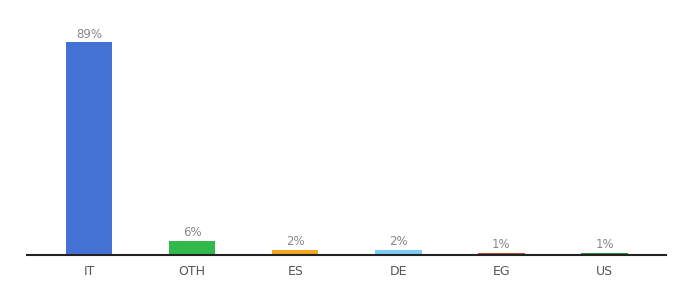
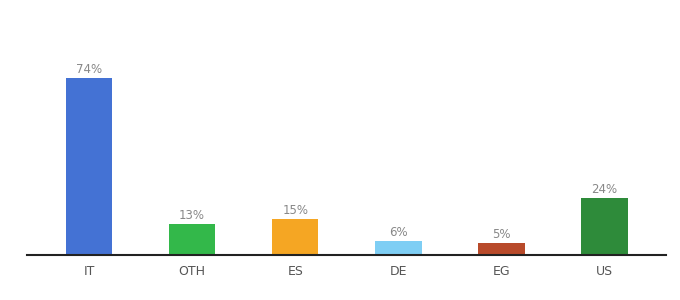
IT: 89% -> 74%
OTH: 6% -> 13%
ES: 2% -> 15%
DE: 2% -> 6%
EG: 1% -> 5%
US: 1% -> 24%
